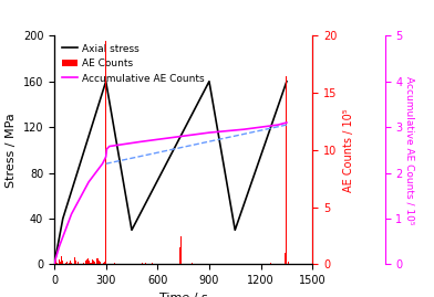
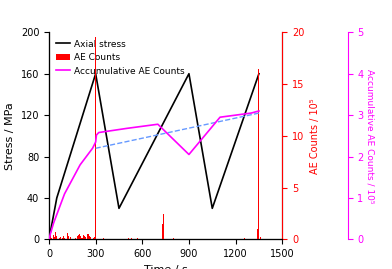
Accumulative AE Counts/900: 2.88 -> 2.05
